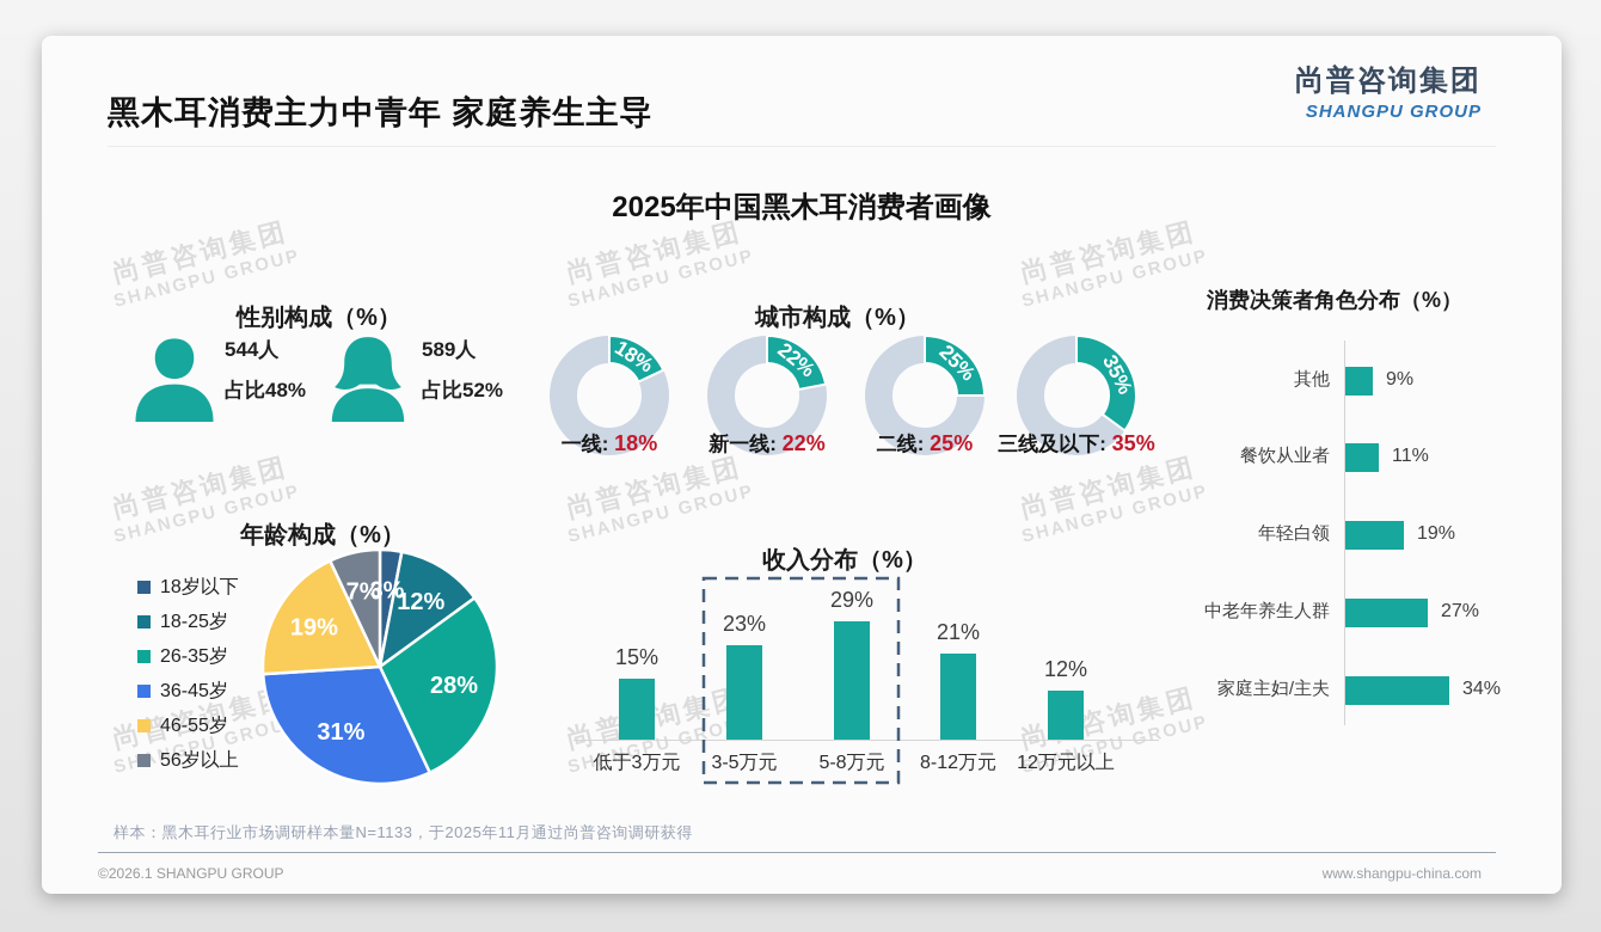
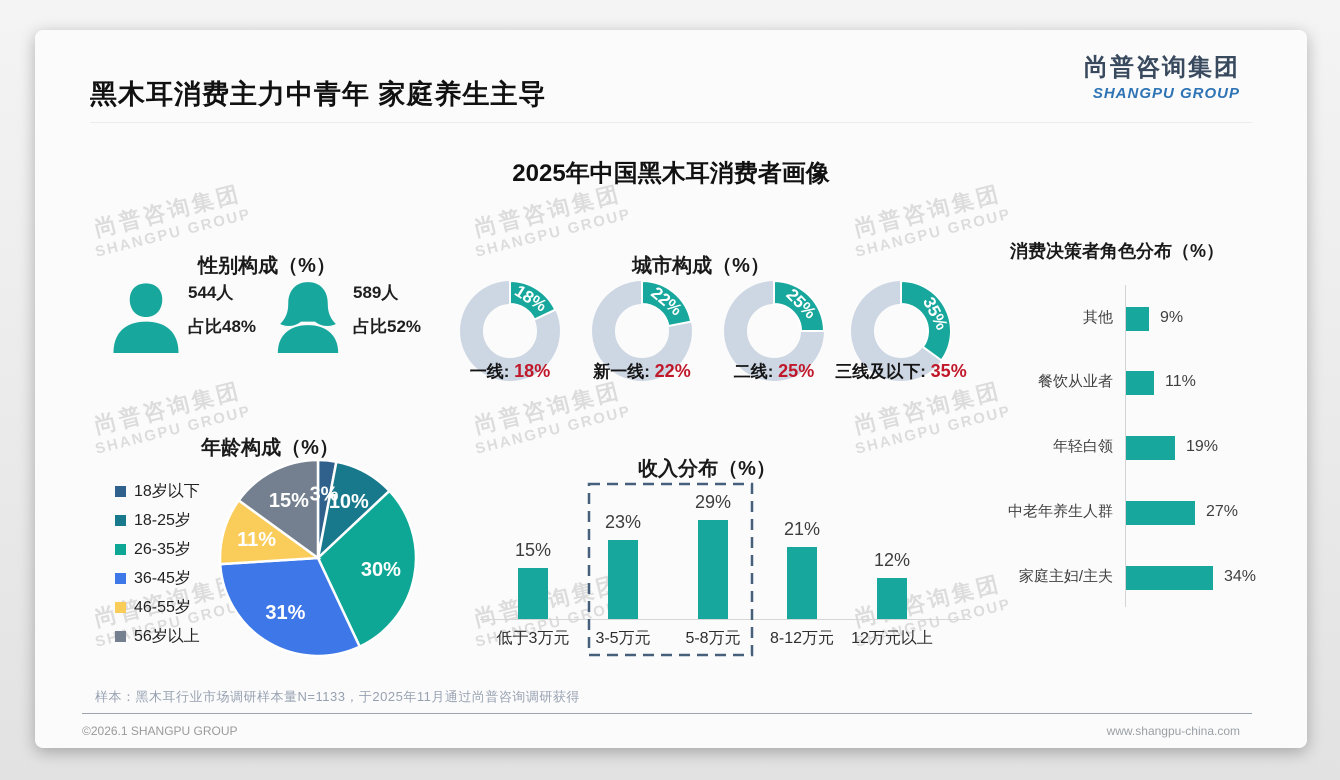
年龄构成（%）/18-25岁: 12% -> 10%
年龄构成（%）/26-35岁: 28% -> 30%
年龄构成（%）/46-55岁: 19% -> 11%
年龄构成（%）/56岁以上: 7% -> 15%
